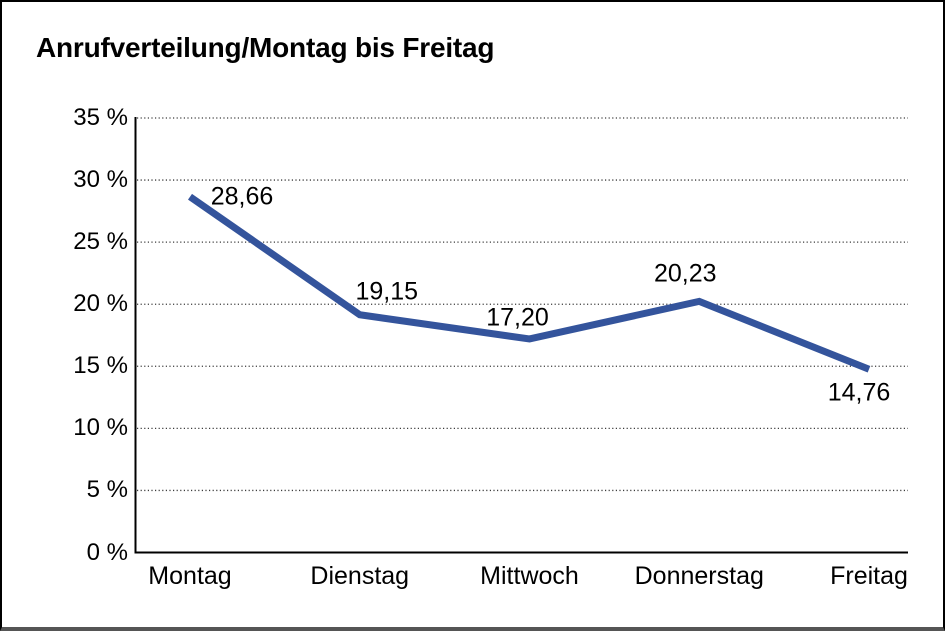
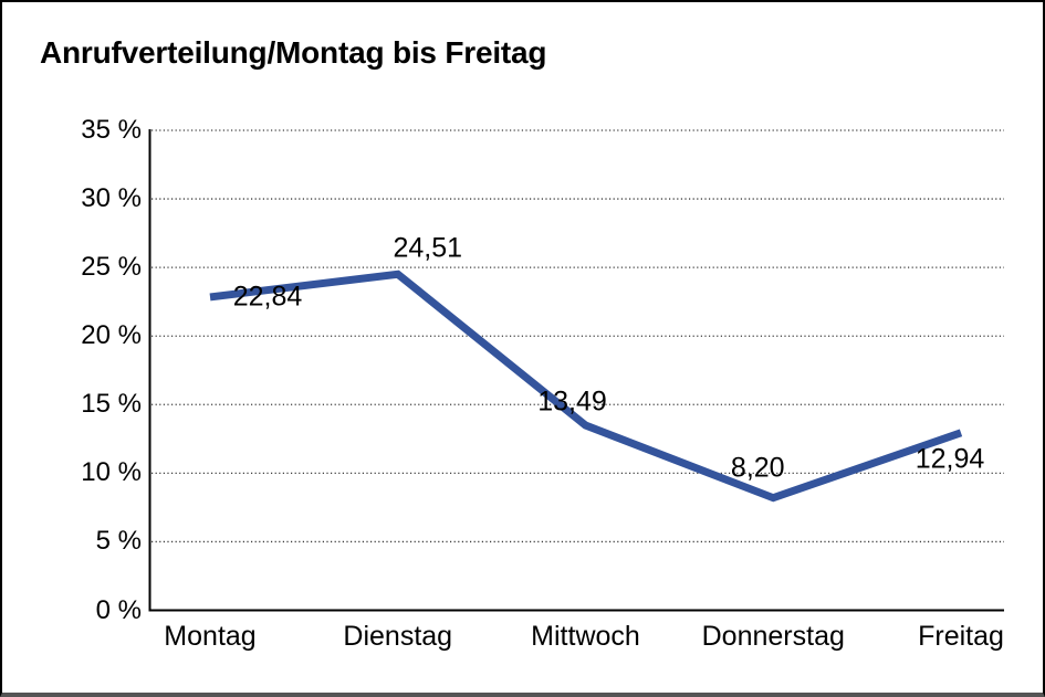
Montag: 28,66 -> 22,84
Dienstag: 19,15 -> 24,51
Mittwoch: 17,20 -> 13,49
Donnerstag: 20,23 -> 8,20
Freitag: 14,76 -> 12,94
